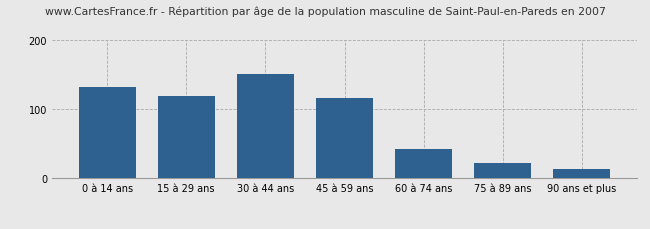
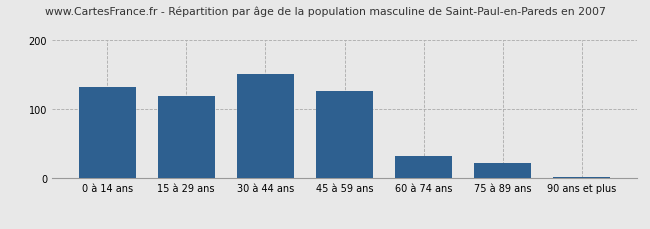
45 à 59 ans: 116 -> 126
60 à 74 ans: 42 -> 32
90 ans et plus: 14 -> 2
